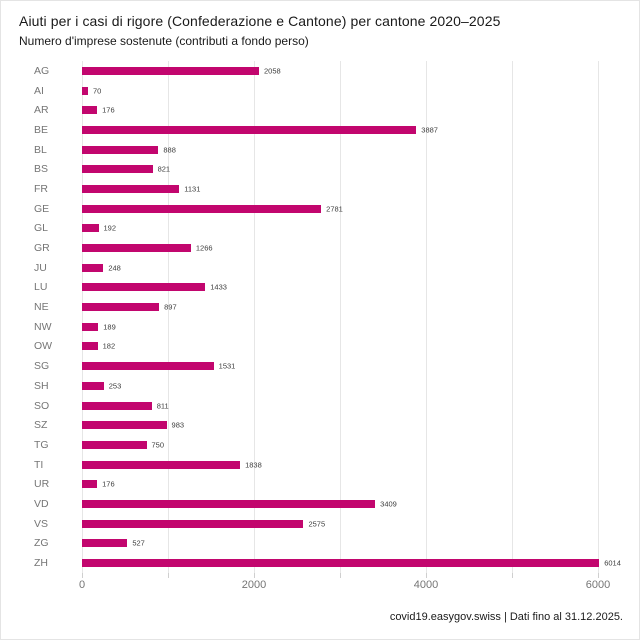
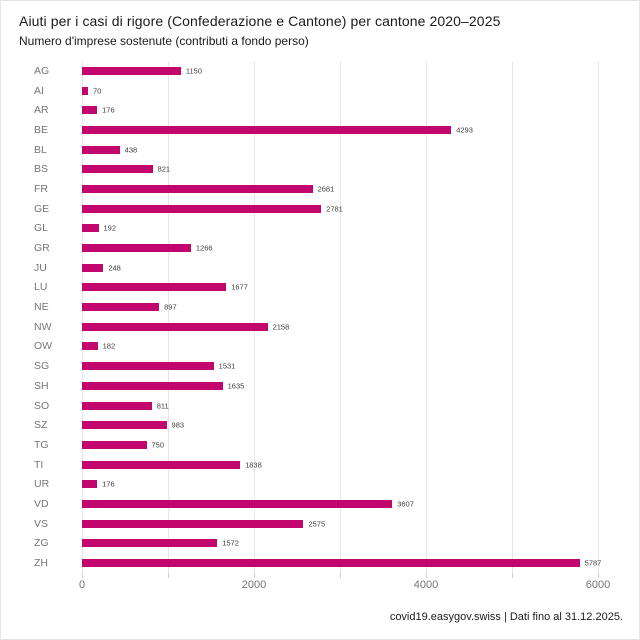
AG: 2058 -> 1150
BE: 3887 -> 4293
BL: 888 -> 438
FR: 1131 -> 2681
LU: 1433 -> 1677
NW: 189 -> 2158
SH: 253 -> 1635
VD: 3409 -> 3607
ZG: 527 -> 1572
ZH: 6014 -> 5787
